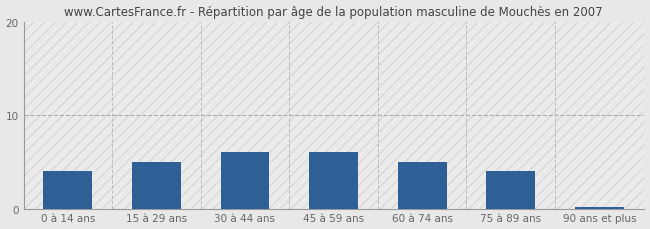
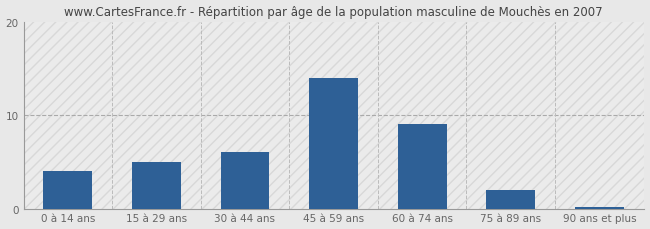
45 à 59 ans: 6.0 -> 14.0
60 à 74 ans: 5.0 -> 9.0
75 à 89 ans: 4.0 -> 2.0
